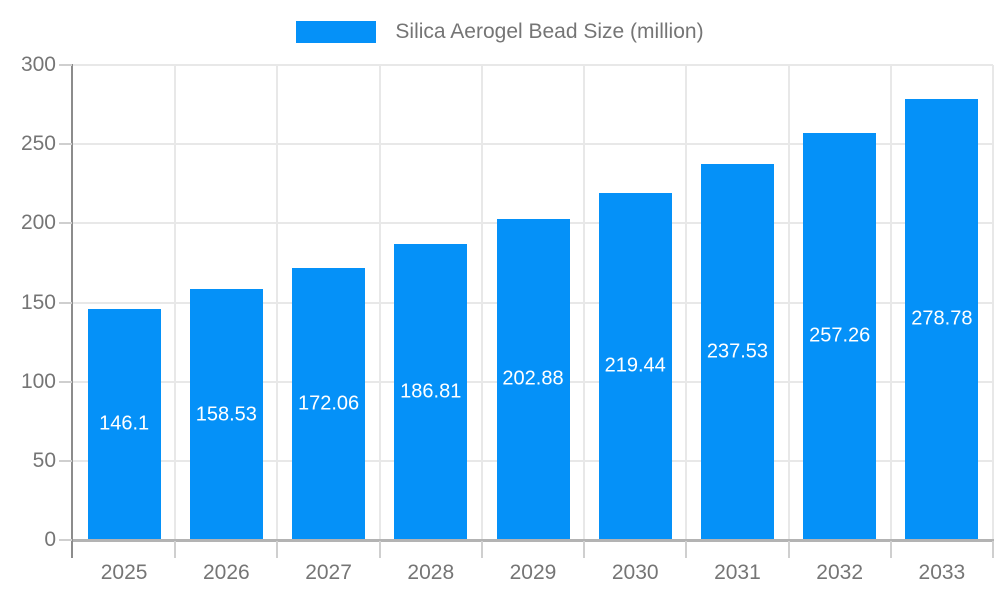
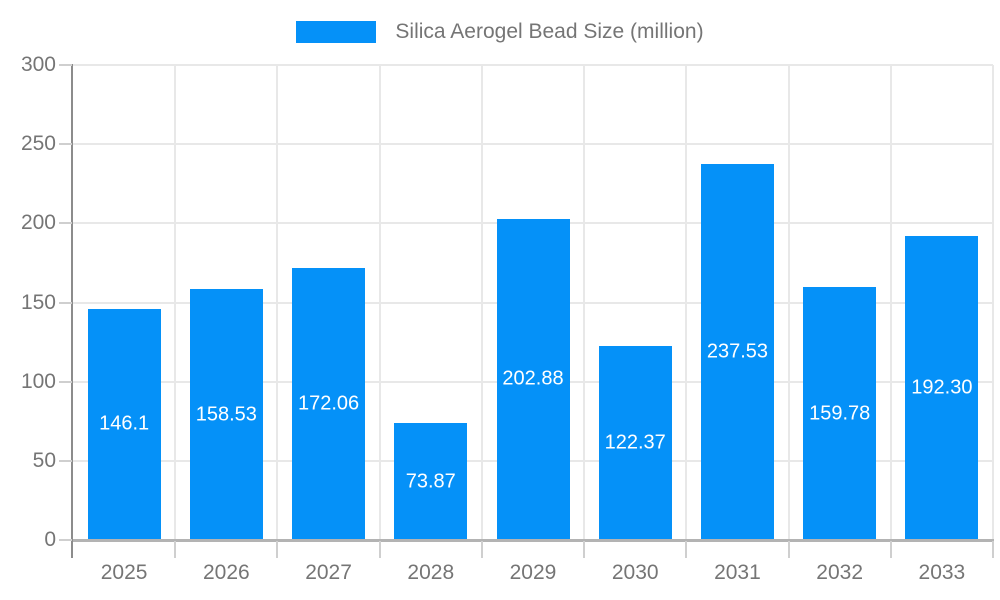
2028: 186.81 -> 73.87
2030: 219.44 -> 122.37
2032: 257.26 -> 159.78
2033: 278.78 -> 192.30
